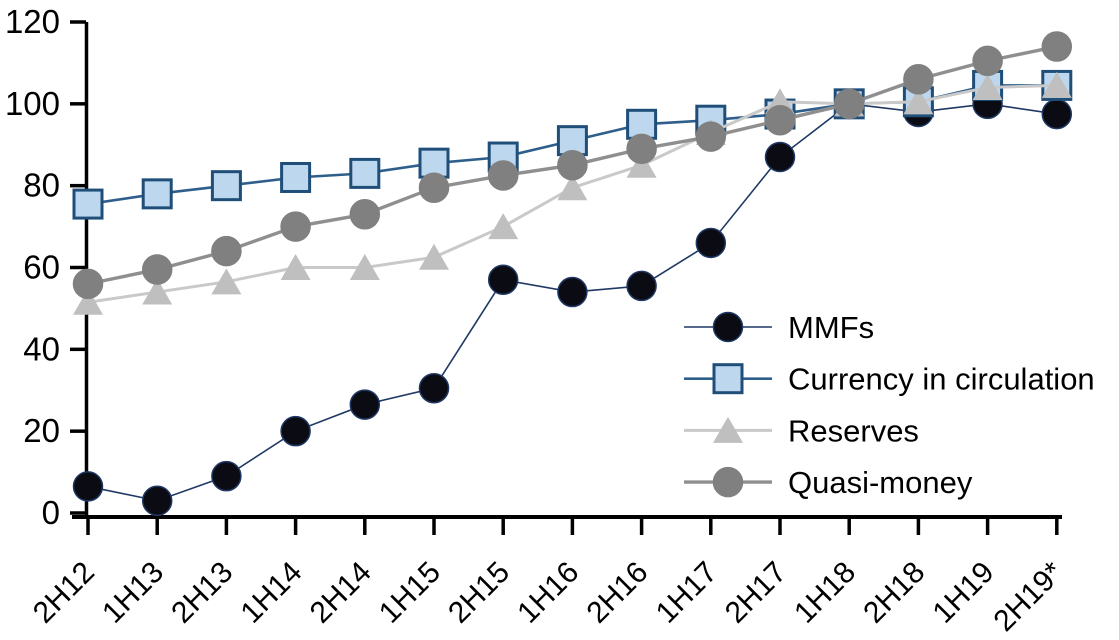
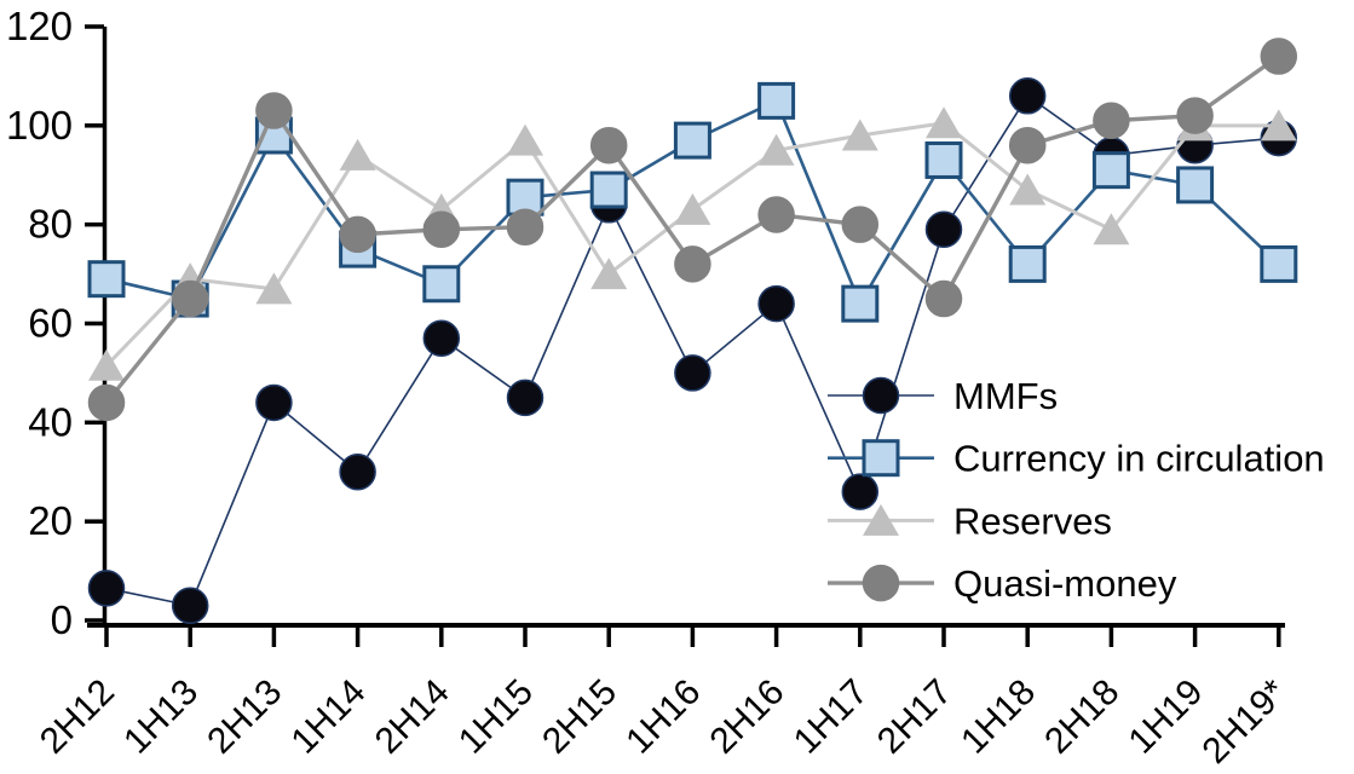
Currency in circulation/2H12: 76 -> 69
Quasi-money/2H12: 56 -> 44
Currency in circulation/1H13: 78 -> 65
Reserves/1H13: 54 -> 69
Quasi-money/1H13: 60 -> 65
MMFs/2H13: 9 -> 44
Currency in circulation/2H13: 80 -> 98
Reserves/2H13: 56 -> 67
Quasi-money/2H13: 64 -> 103
MMFs/1H14: 20 -> 30
Currency in circulation/1H14: 82 -> 75
Reserves/1H14: 60 -> 94
Quasi-money/1H14: 70 -> 78
MMFs/2H14: 26 -> 57
Currency in circulation/2H14: 83 -> 68
Reserves/2H14: 60 -> 83
Quasi-money/2H14: 73 -> 79
MMFs/1H15: 30 -> 45
Reserves/1H15: 62 -> 97
MMFs/2H15: 57 -> 84
Quasi-money/2H15: 82 -> 96
MMFs/1H16: 54 -> 50
Currency in circulation/1H16: 91 -> 97
Reserves/1H16: 80 -> 83
Quasi-money/1H16: 85 -> 72
MMFs/2H16: 56 -> 64
Currency in circulation/2H16: 95 -> 105
Reserves/2H16: 85 -> 95
Quasi-money/2H16: 89 -> 82
MMFs/1H17: 66 -> 26
Currency in circulation/1H17: 96 -> 64
Reserves/1H17: 93 -> 98
Quasi-money/1H17: 92 -> 80
MMFs/2H17: 87 -> 79
Currency in circulation/2H17: 98 -> 93
Quasi-money/2H17: 96 -> 65
MMFs/1H18: 100 -> 106
Currency in circulation/1H18: 100 -> 72
Reserves/1H18: 100 -> 87
Quasi-money/1H18: 100 -> 96
MMFs/2H18: 98 -> 94
Currency in circulation/2H18: 100 -> 91
Reserves/2H18: 100 -> 79
Quasi-money/2H18: 106 -> 101
MMFs/1H19: 100 -> 96
Currency in circulation/1H19: 104 -> 88
Reserves/1H19: 104 -> 100
Quasi-money/1H19: 110 -> 102
Currency in circulation/2H19*: 104 -> 72
Reserves/2H19*: 104 -> 100
